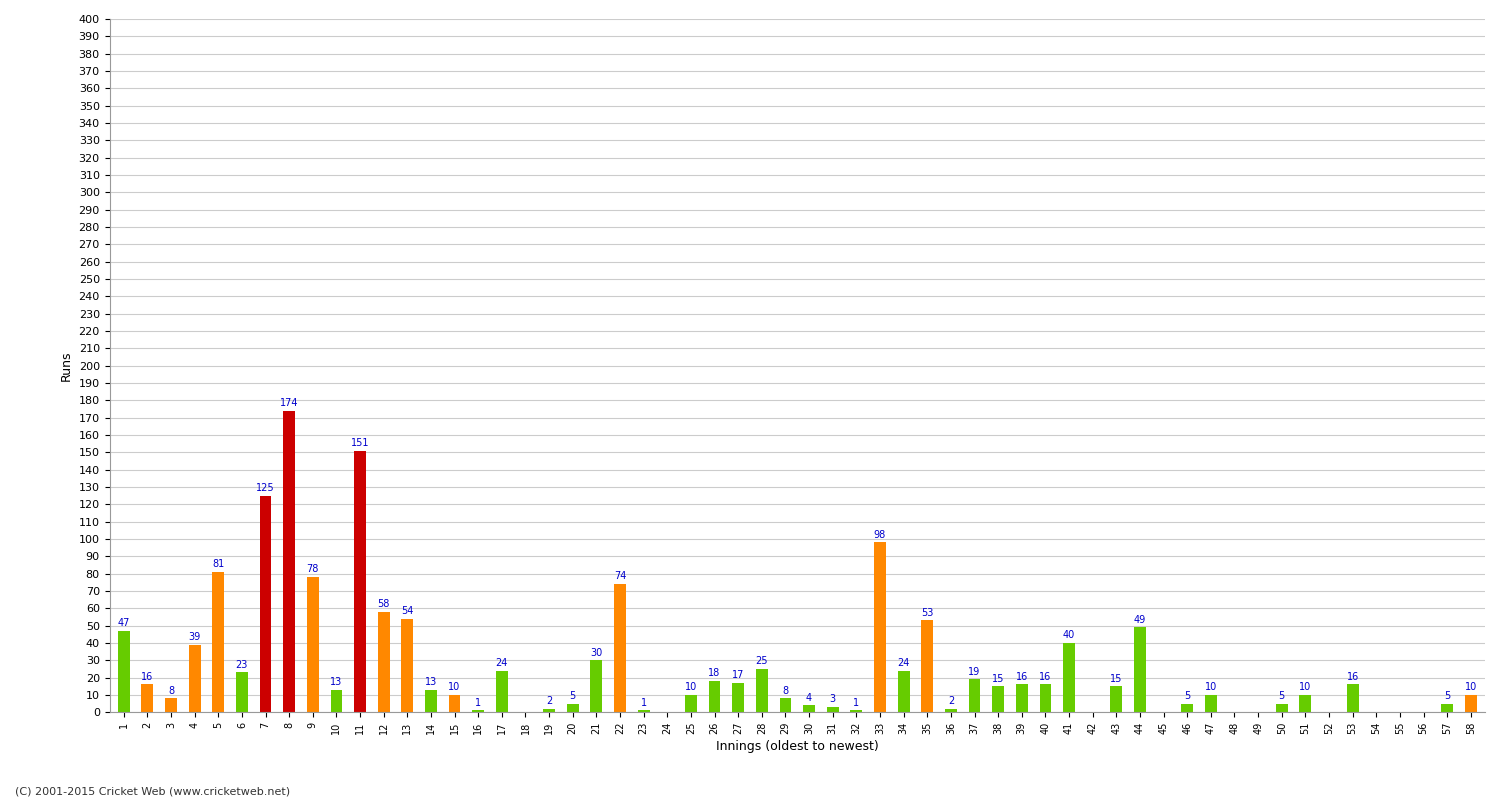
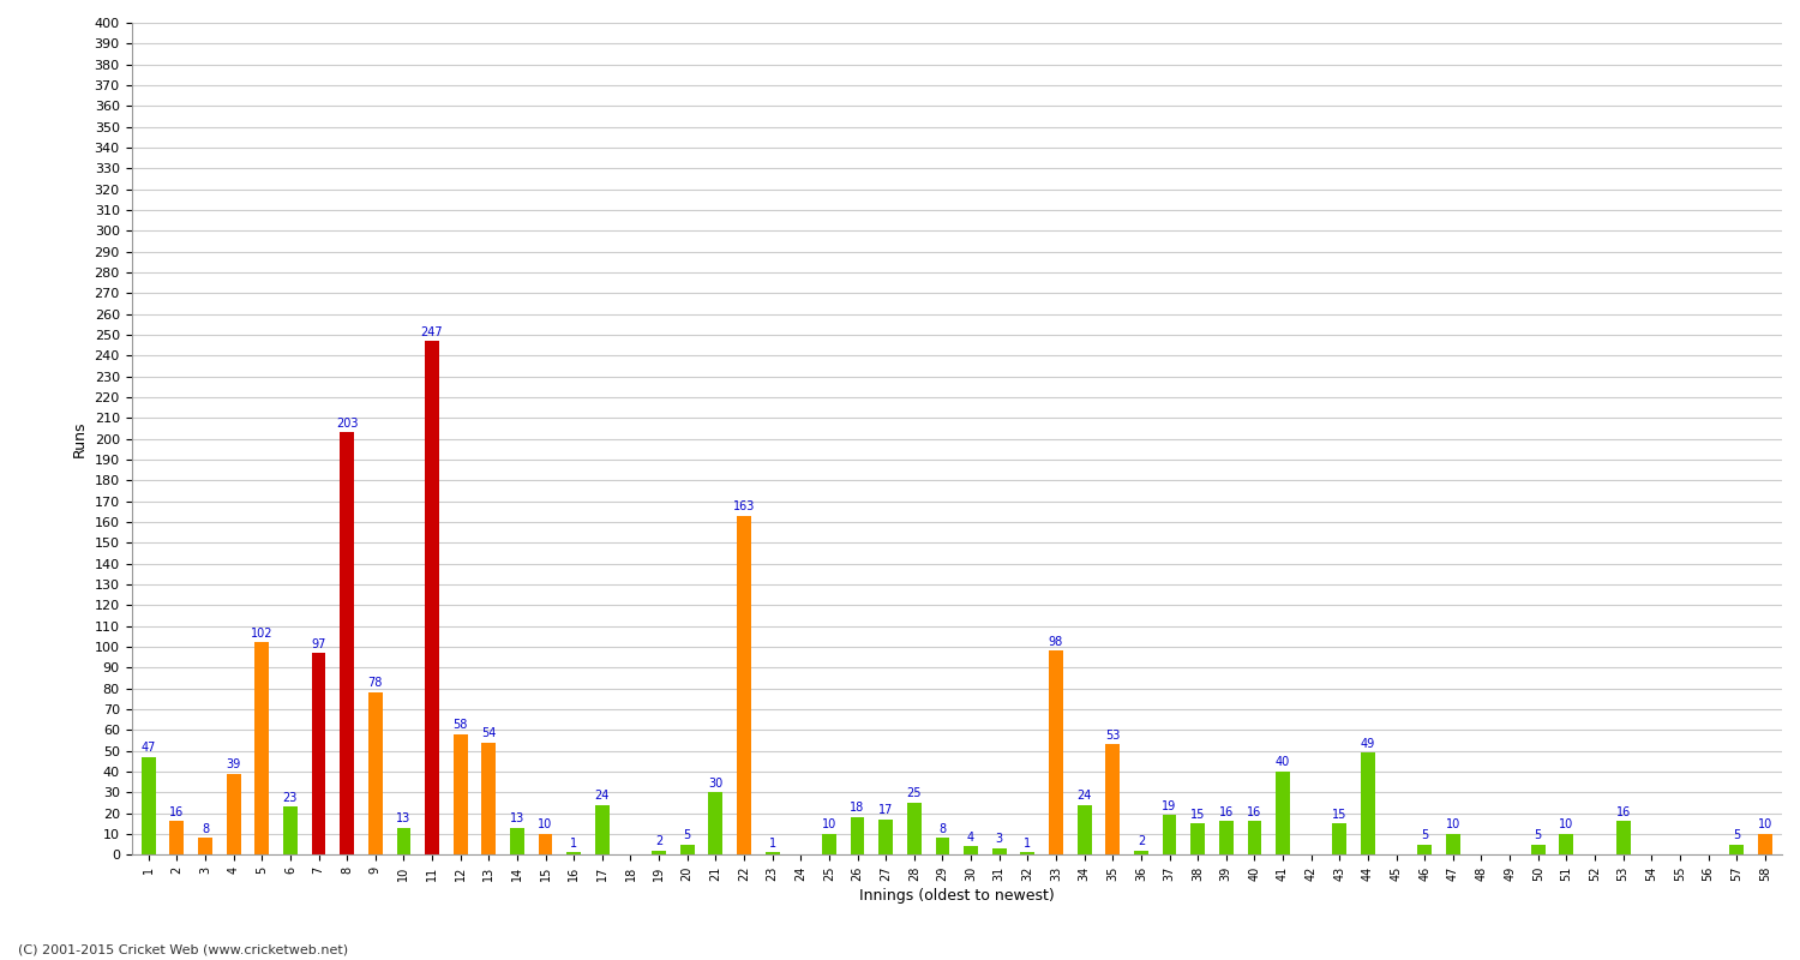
5: 81 -> 102
7: 125 -> 97
8: 174 -> 203
11: 151 -> 247
22: 74 -> 163
